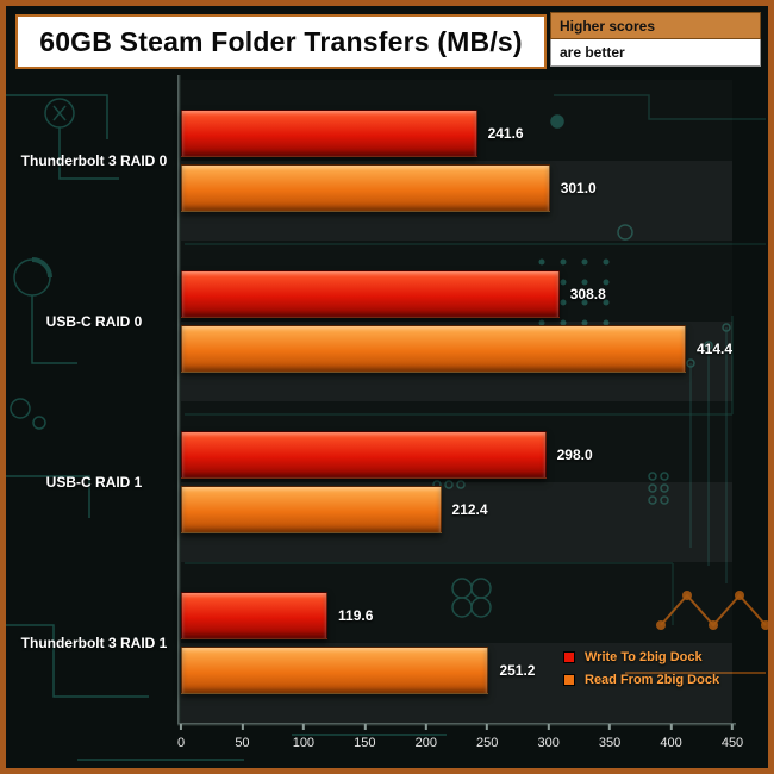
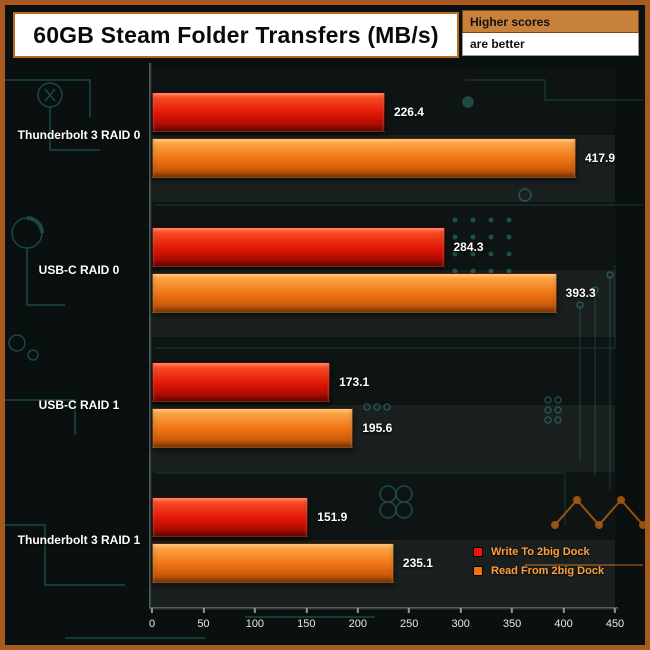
Write To 2big Dock/Thunderbolt 3 RAID 0: 241.6 -> 226.4
Read From 2big Dock/Thunderbolt 3 RAID 0: 301.0 -> 417.9
Write To 2big Dock/USB-C RAID 0: 308.8 -> 284.3
Read From 2big Dock/USB-C RAID 0: 414.4 -> 393.3
Write To 2big Dock/USB-C RAID 1: 298.0 -> 173.1
Read From 2big Dock/USB-C RAID 1: 212.4 -> 195.6
Write To 2big Dock/Thunderbolt 3 RAID 1: 119.6 -> 151.9
Read From 2big Dock/Thunderbolt 3 RAID 1: 251.2 -> 235.1
